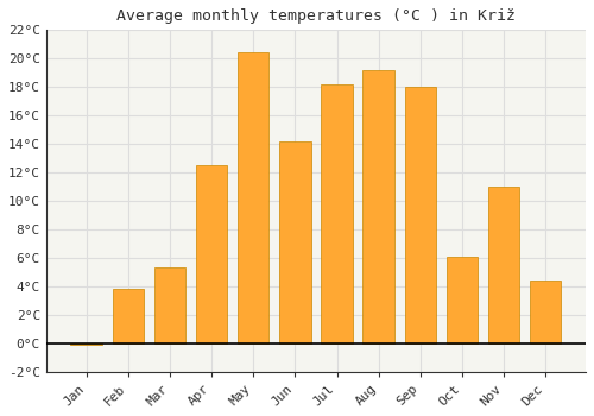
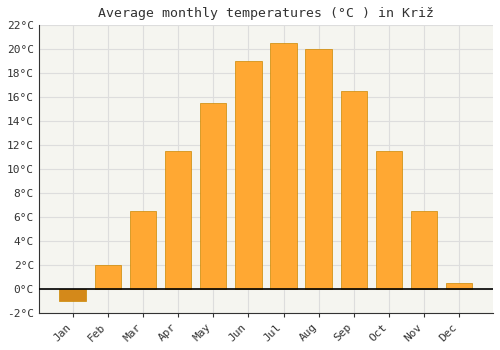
Jan: -0.1°C -> -1.0°C
Feb: 3.8°C -> 2.0°C
Mar: 5.3°C -> 6.5°C
Apr: 12.5°C -> 11.5°C
May: 20.4°C -> 15.5°C
Jun: 14.2°C -> 19.0°C
Jul: 18.2°C -> 20.5°C
Aug: 19.2°C -> 20.0°C
Sep: 18.0°C -> 16.5°C
Oct: 6.1°C -> 11.5°C
Nov: 11.0°C -> 6.5°C
Dec: 4.4°C -> 0.5°C
